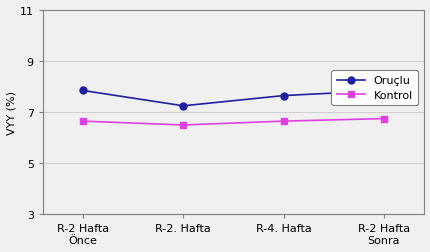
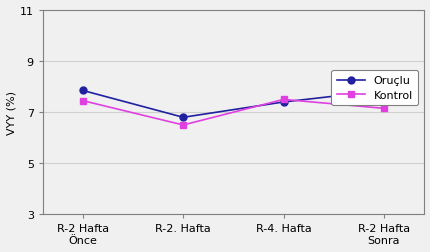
Kontrol/R-2 Hafta Önce: 6.65 -> 7.45
Oruçlu/R-2. Hafta: 7.25 -> 6.80
Oruçlu/R-4. Hafta: 7.65 -> 7.40
Kontrol/R-4. Hafta: 6.65 -> 7.50
Kontrol/R-2 Hafta Sonra: 6.75 -> 7.15
